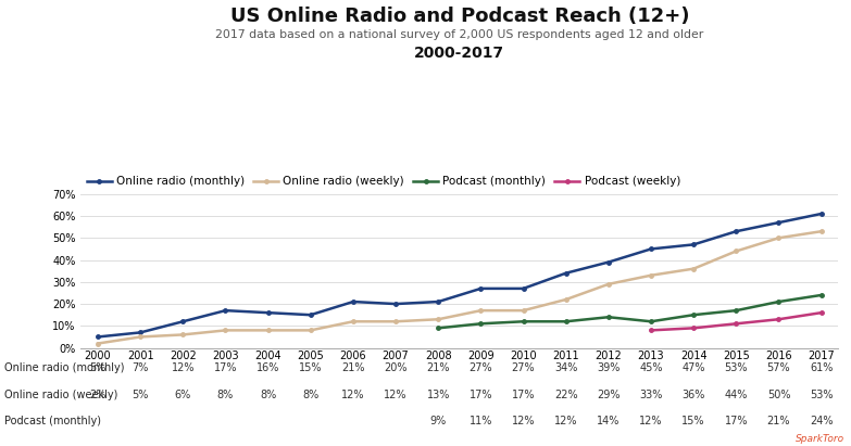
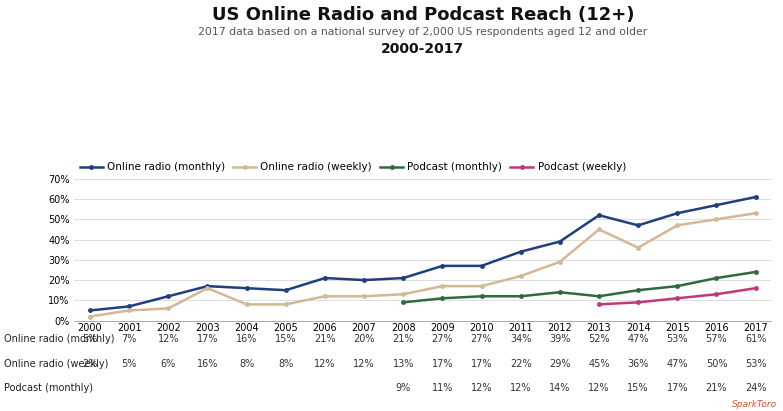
Online radio (weekly)/2003: 8% -> 16%
Online radio (monthly)/2013: 45% -> 52%
Online radio (weekly)/2013: 33% -> 45%
Online radio (weekly)/2015: 44% -> 47%
